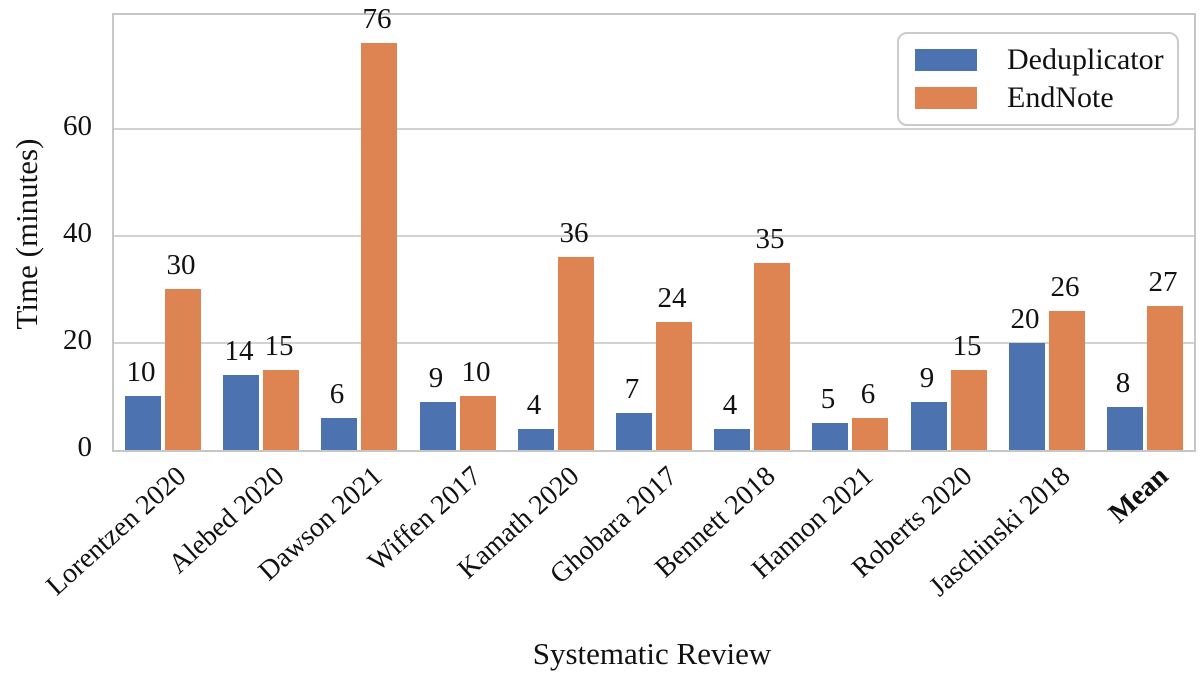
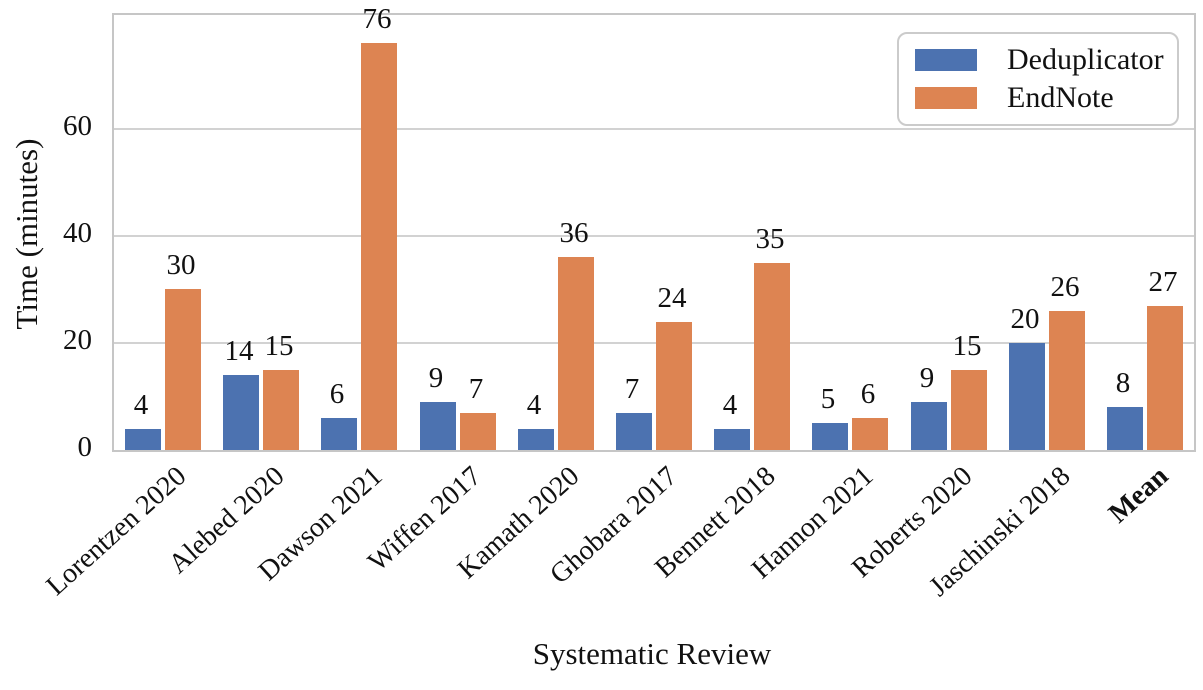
Deduplicator/Lorentzen 2020: 10 -> 4
EndNote/Wiffen 2017: 10 -> 7
